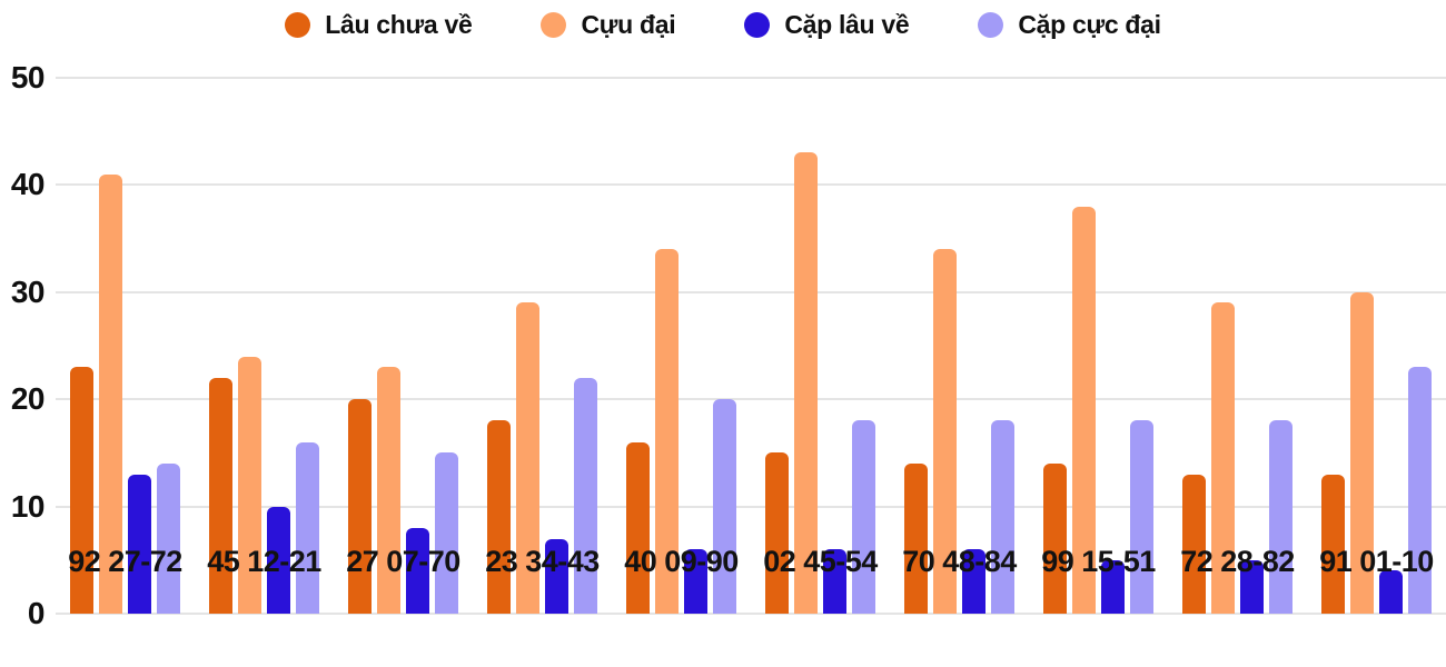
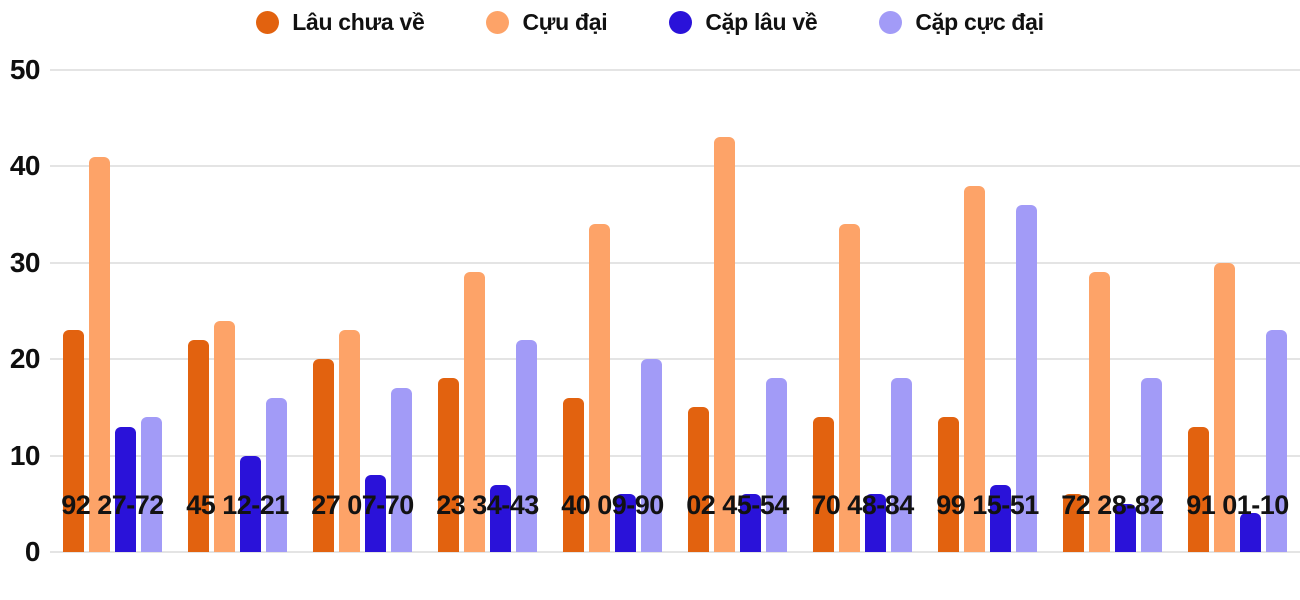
Cặp cực đại/27 07-70: 15 -> 17
Cặp lâu về/99 15-51: 5 -> 7
Cặp cực đại/99 15-51: 18 -> 36
Lâu chưa về/72 28-82: 13 -> 6
